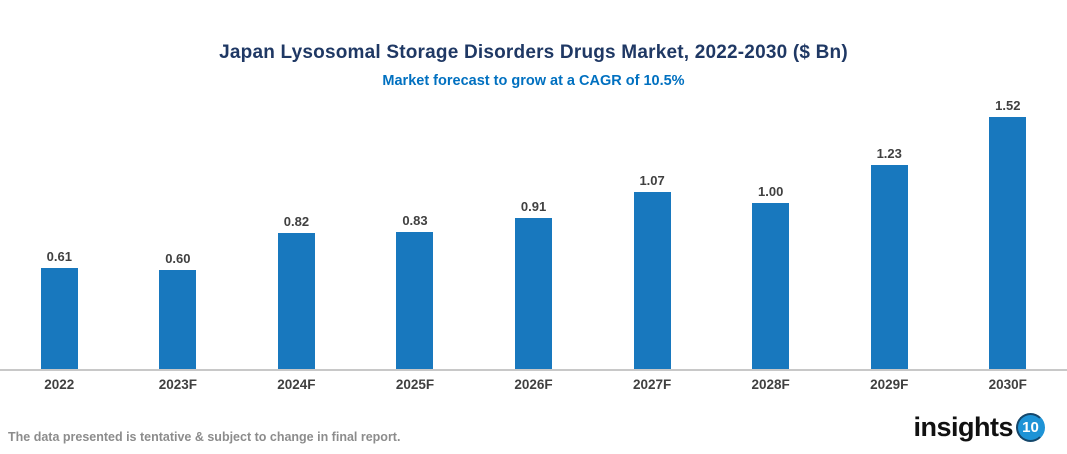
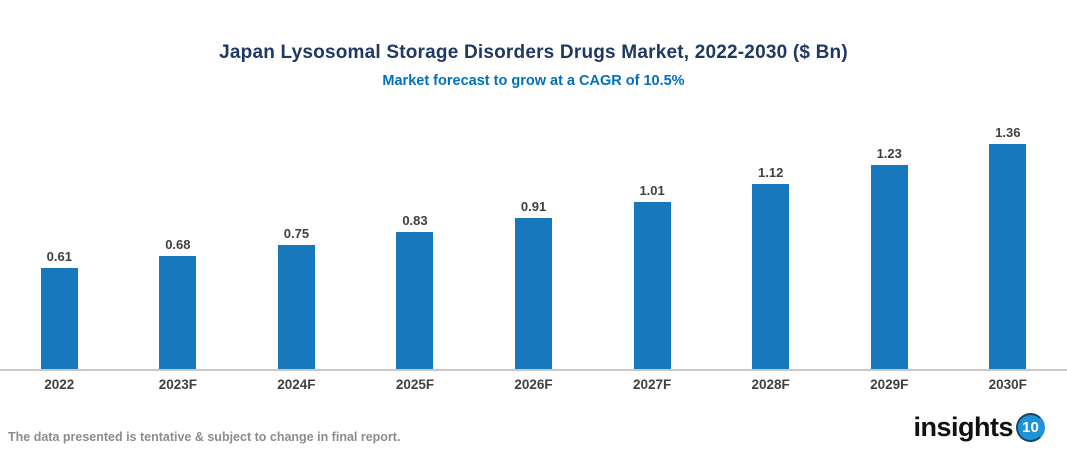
2023F: 0.60 -> 0.68
2024F: 0.82 -> 0.75
2027F: 1.07 -> 1.01
2028F: 1.00 -> 1.12
2030F: 1.52 -> 1.36
